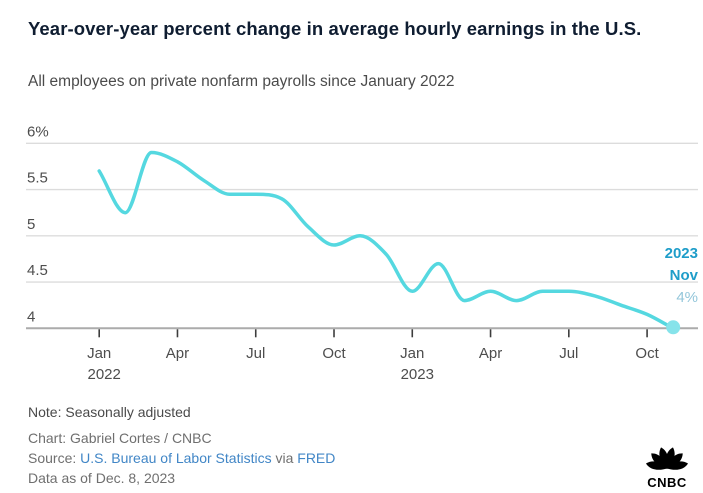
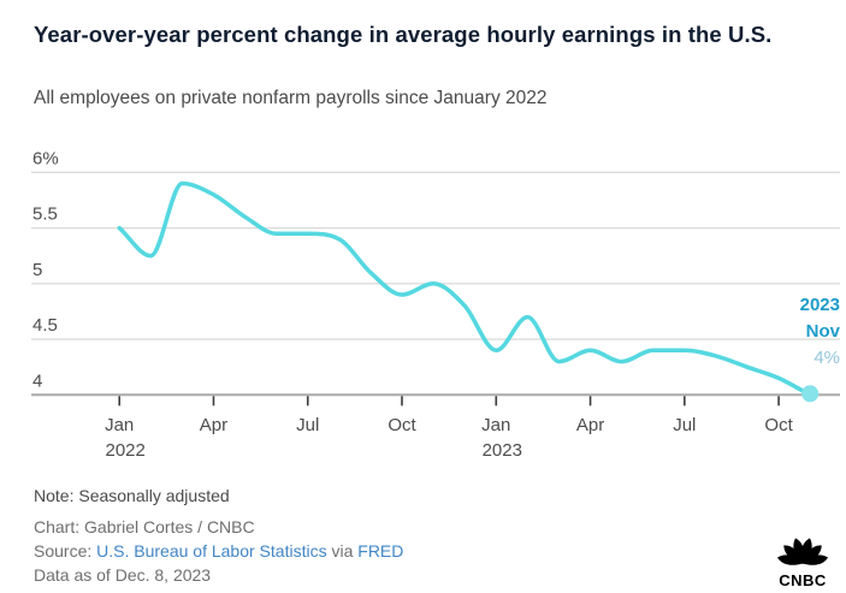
Jan 2022: 5.7% -> 5.5%
